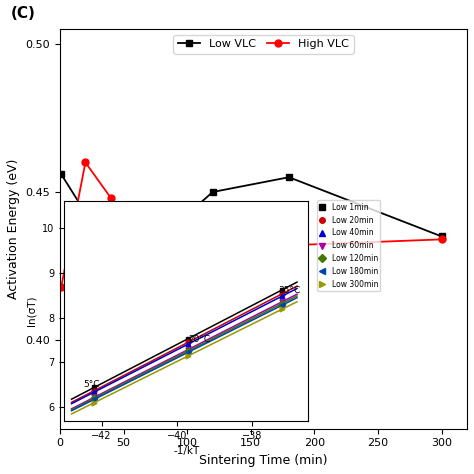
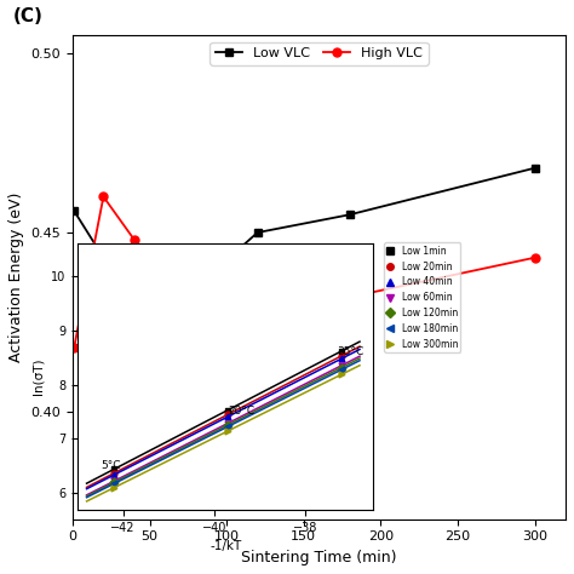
Low VLC/300: 0.435 -> 0.468
High VLC/300: 0.434 -> 0.443
